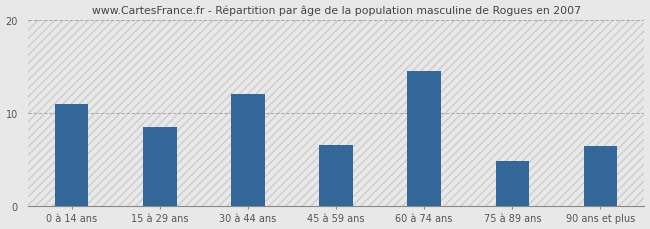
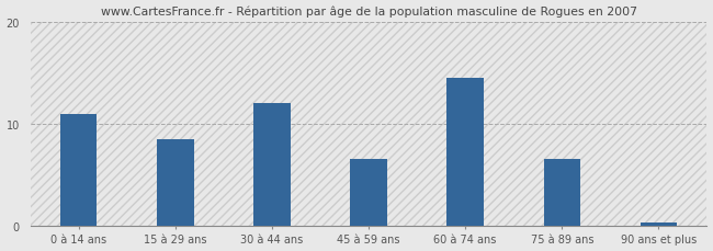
75 à 89 ans: 4.8 -> 6.5
90 ans et plus: 6.4 -> 0.3
